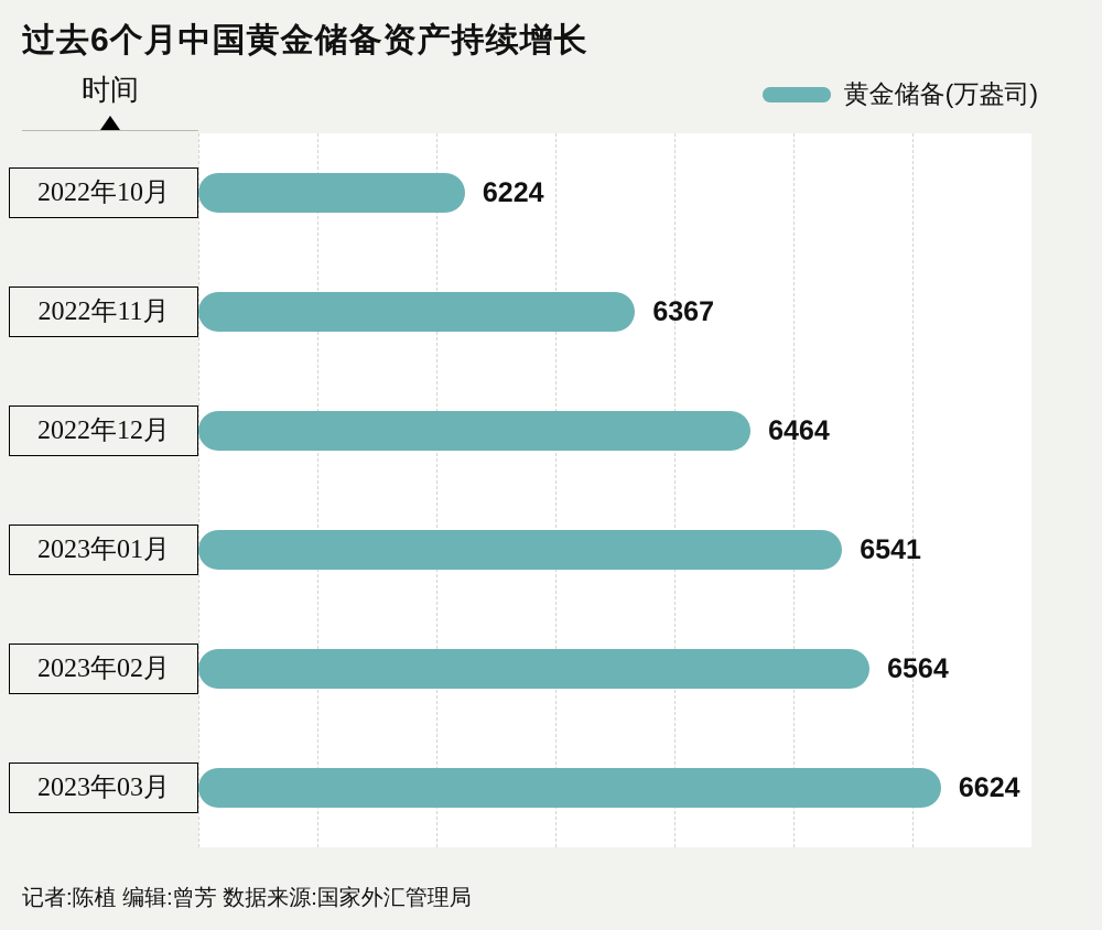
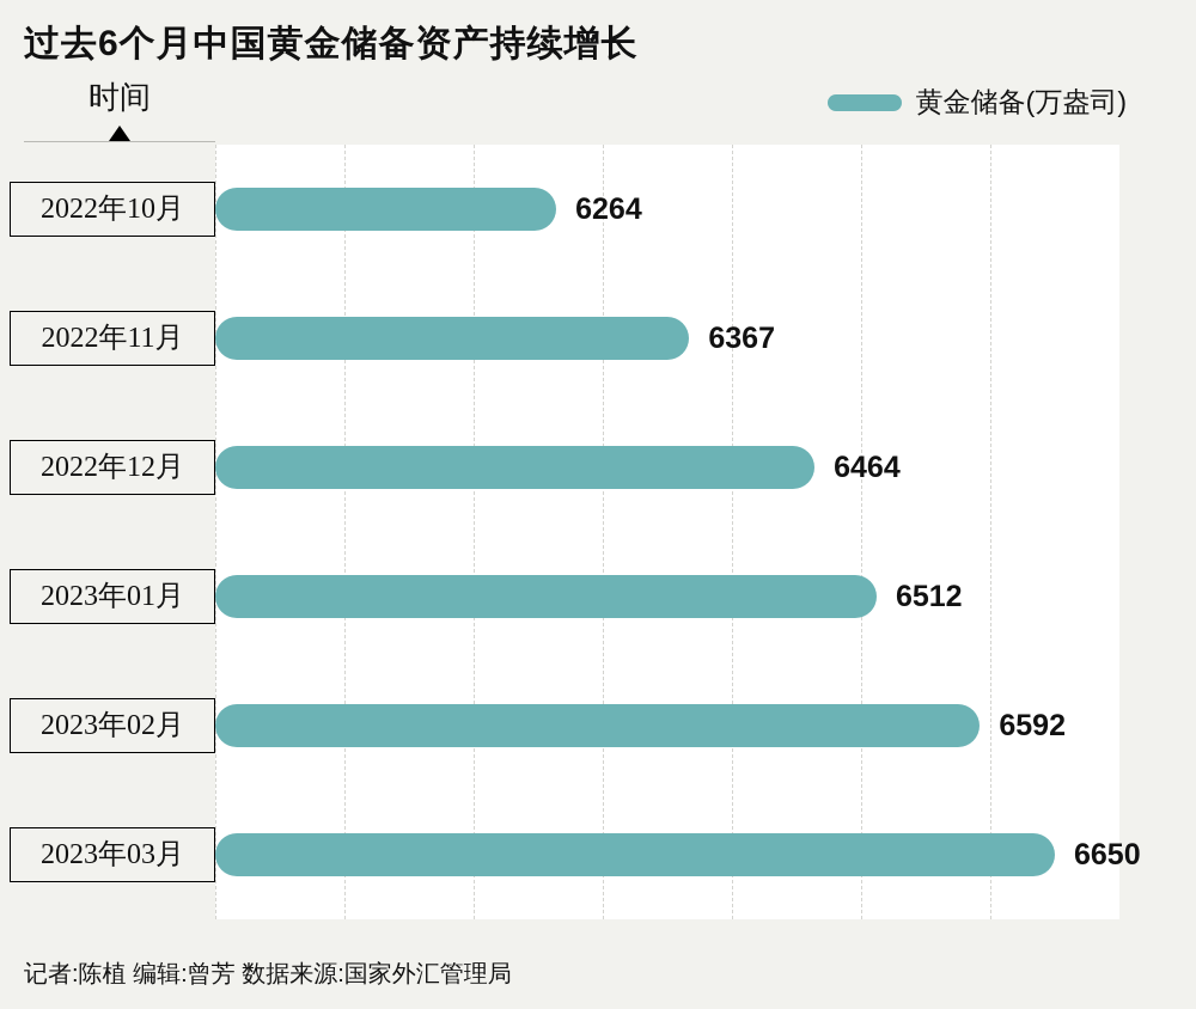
2022年10月: 6224 -> 6264
2023年01月: 6541 -> 6512
2023年02月: 6564 -> 6592
2023年03月: 6624 -> 6650
